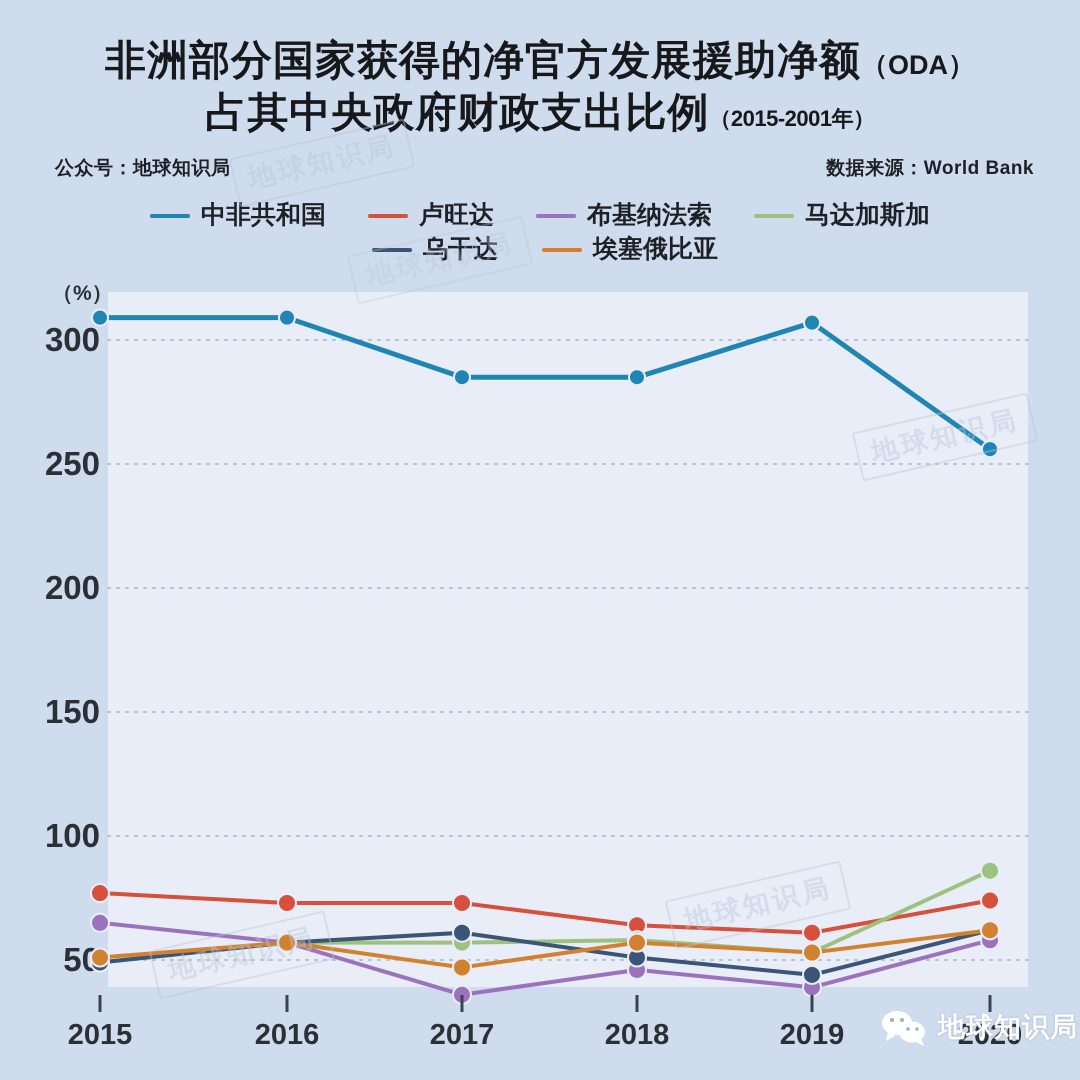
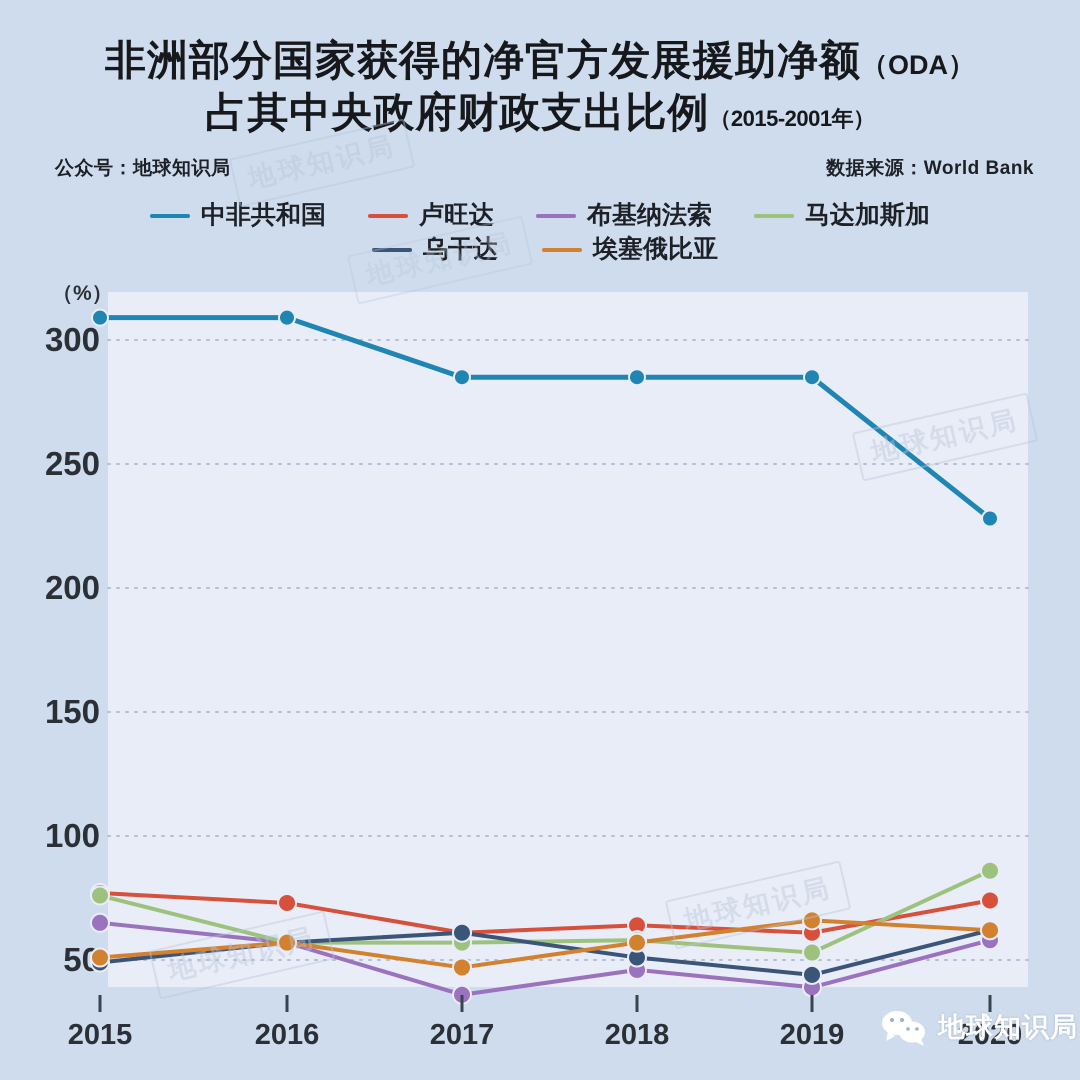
马达加斯加/2015: 49 -> 76
卢旺达/2017: 73 -> 61
中非共和国/2019: 307 -> 285
埃塞俄比亚/2019: 53 -> 66
中非共和国/2020: 256 -> 228
